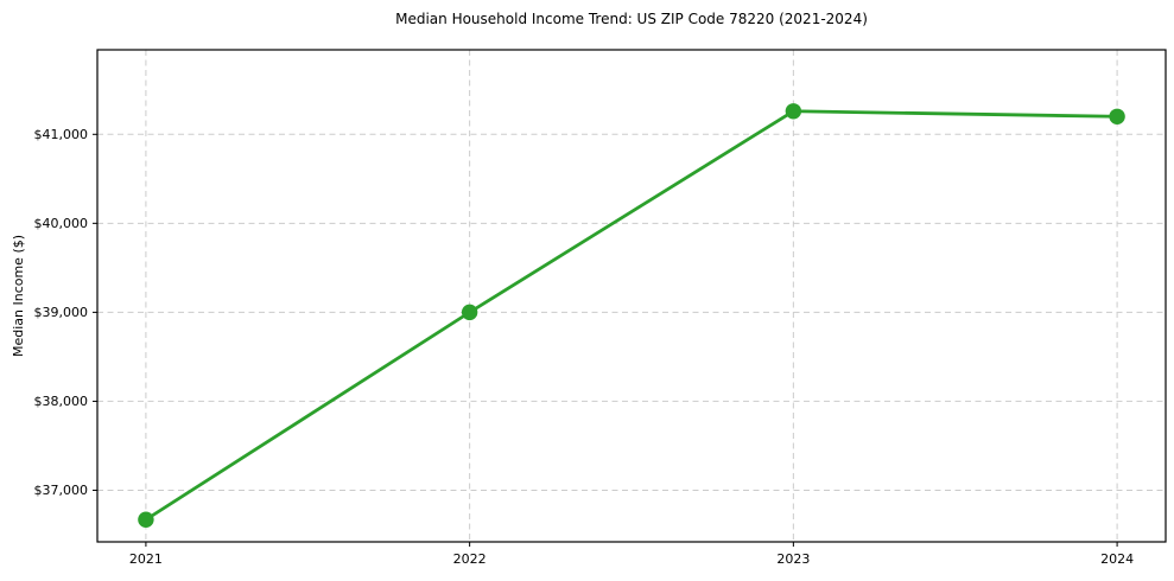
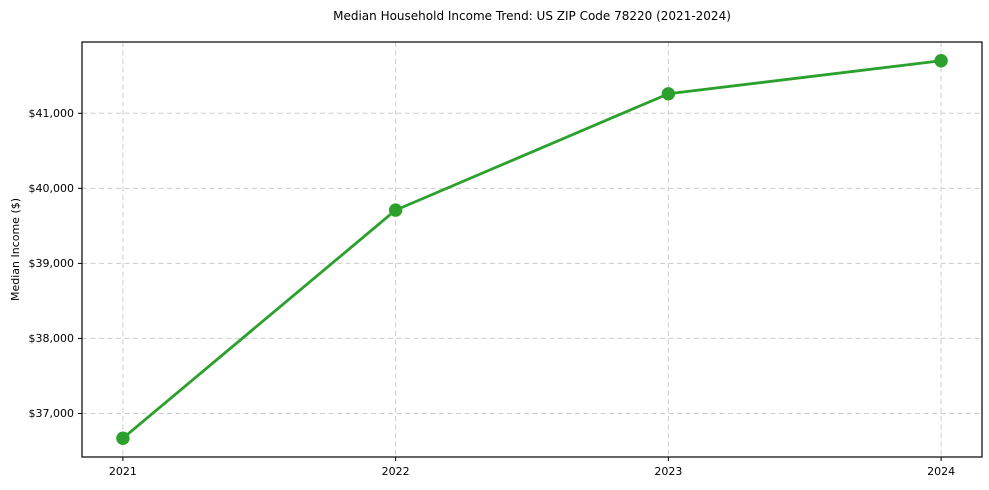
2022: $39000 -> $39700
2024: $41200 -> $41700
